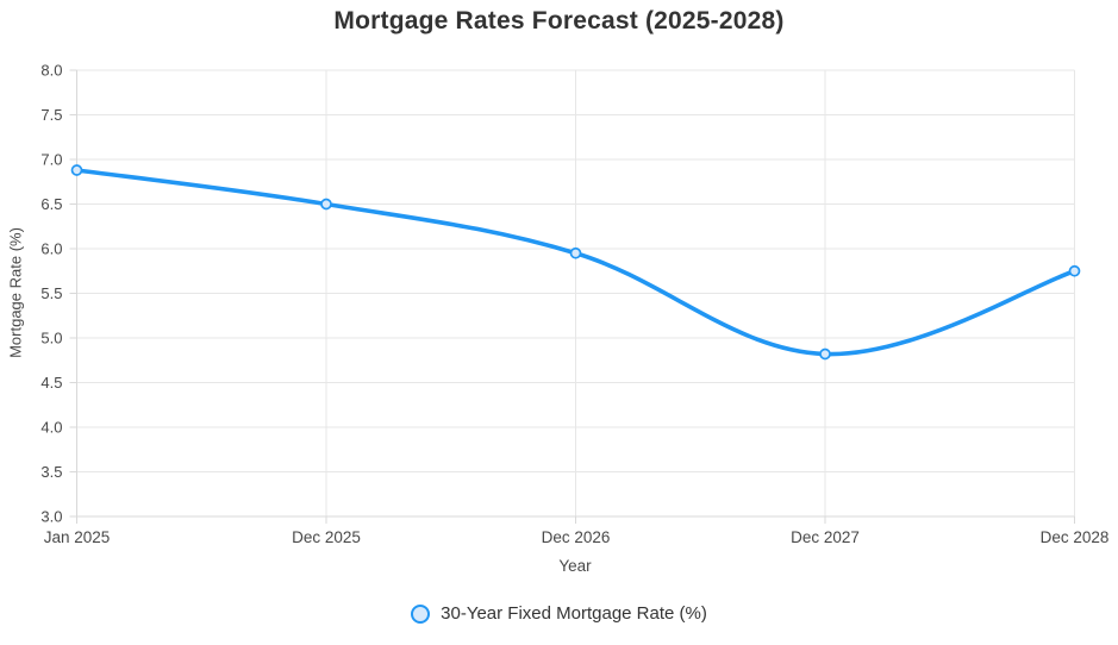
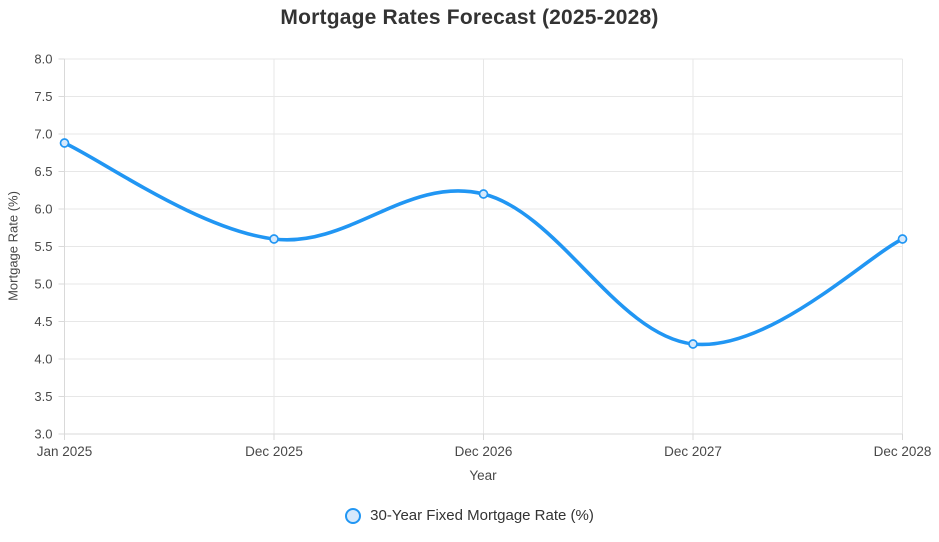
Dec 2025: 6.5 -> 5.6
Dec 2026: 6.0 -> 6.2
Dec 2027: 4.8 -> 4.2
Dec 2028: 5.8 -> 5.6
